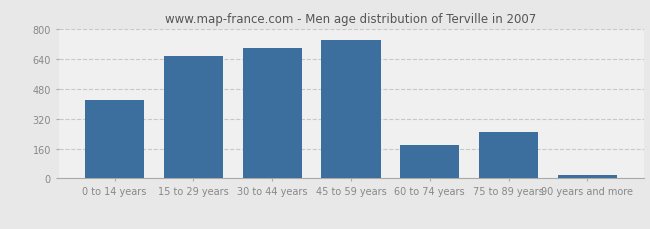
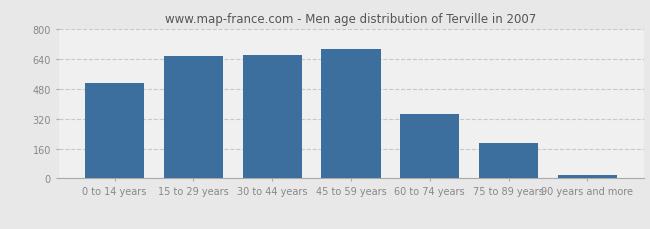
0 to 14 years: 420 -> 510
30 to 44 years: 700 -> 660
45 to 59 years: 740 -> 690
60 to 74 years: 180 -> 340
75 to 89 years: 250 -> 190
